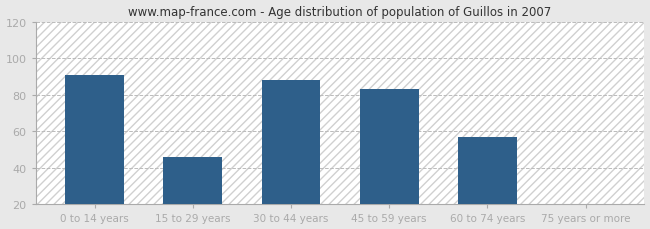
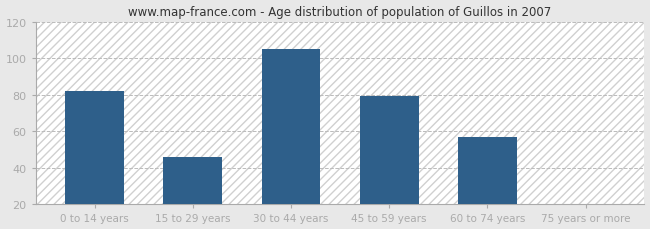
0 to 14 years: 91 -> 82
30 to 44 years: 88 -> 105
45 to 59 years: 83 -> 79
